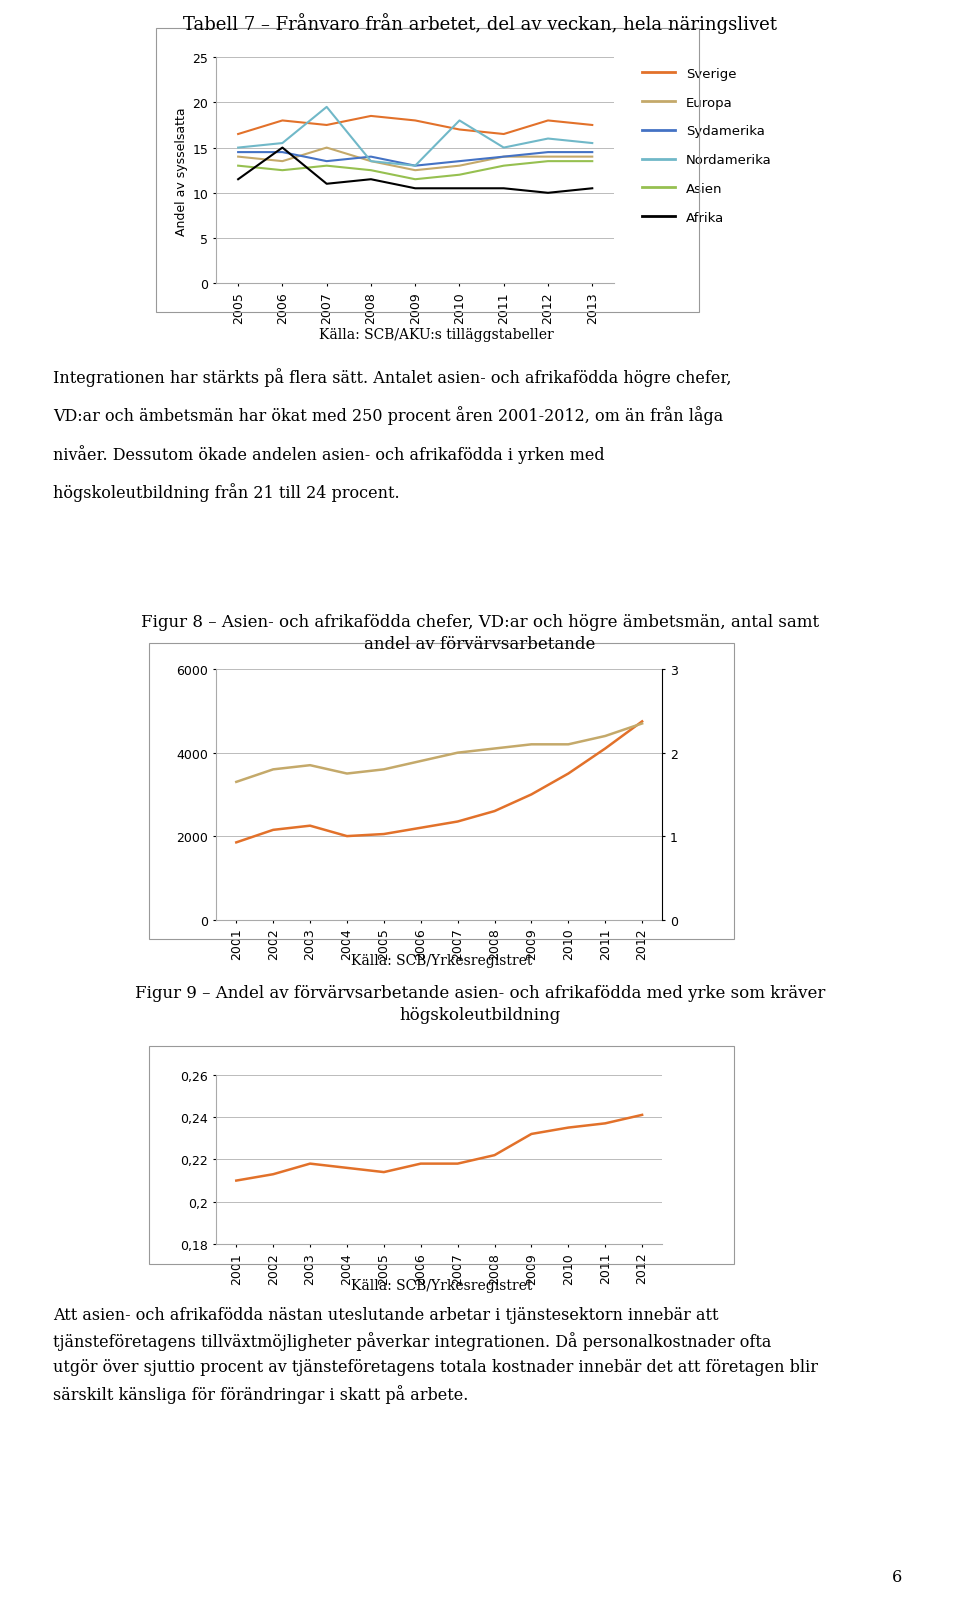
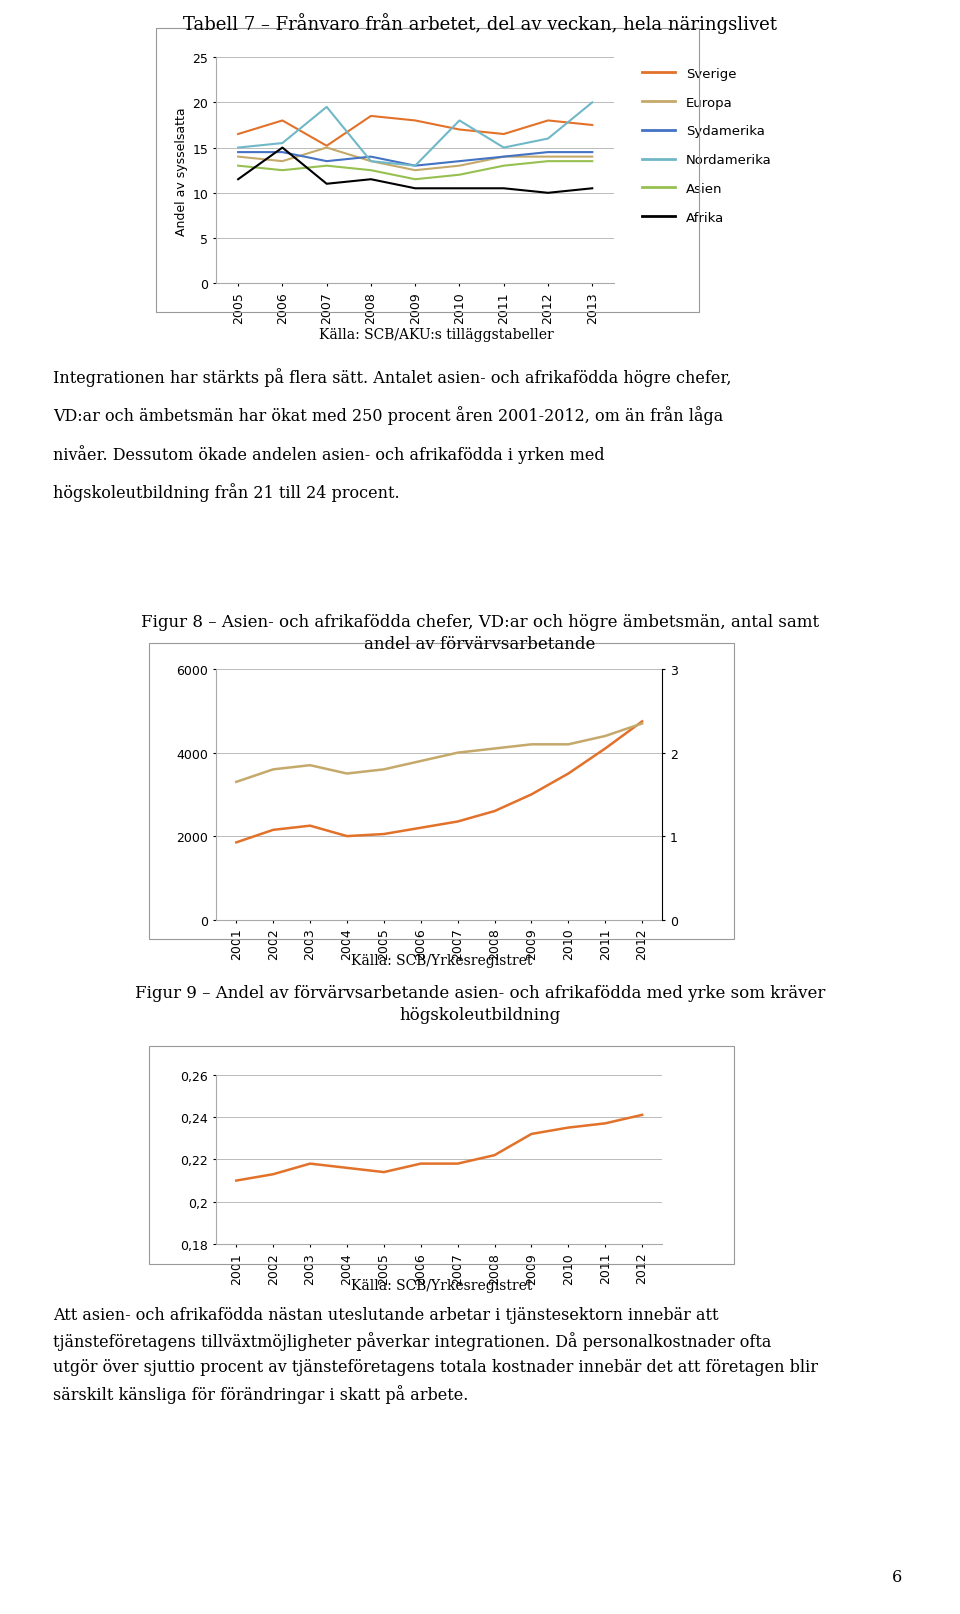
Sverige/2007: 17.5 -> 15.2
Nordamerika/2013: 15.5 -> 20.0
